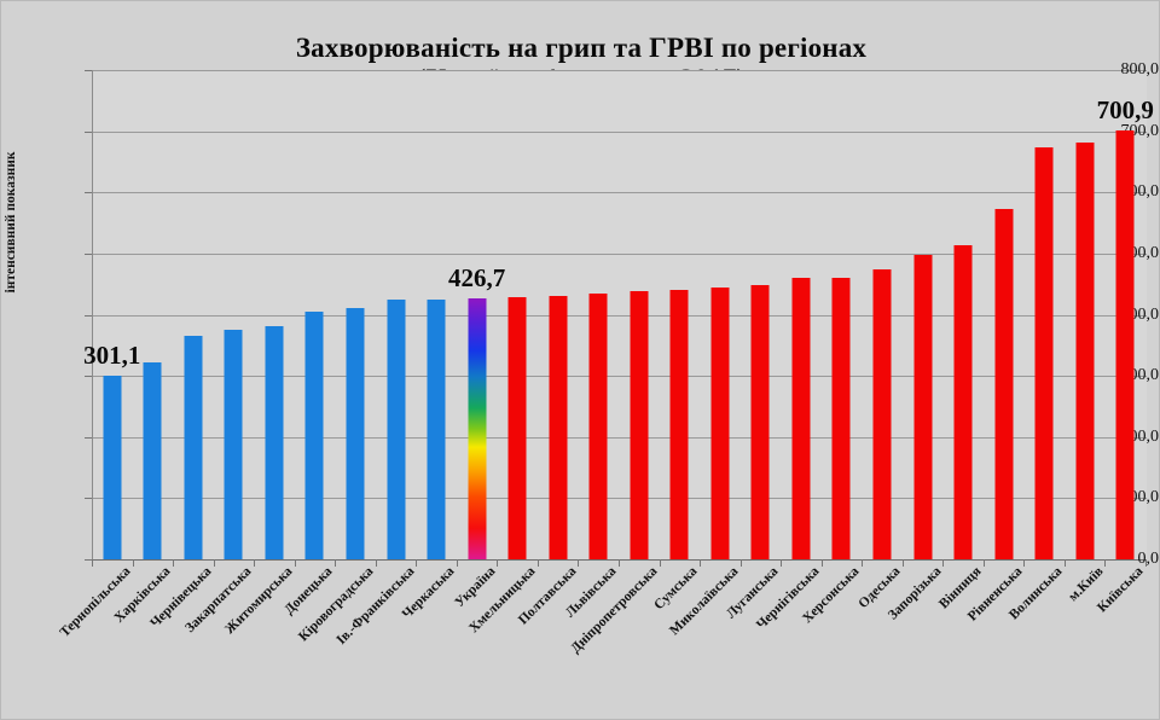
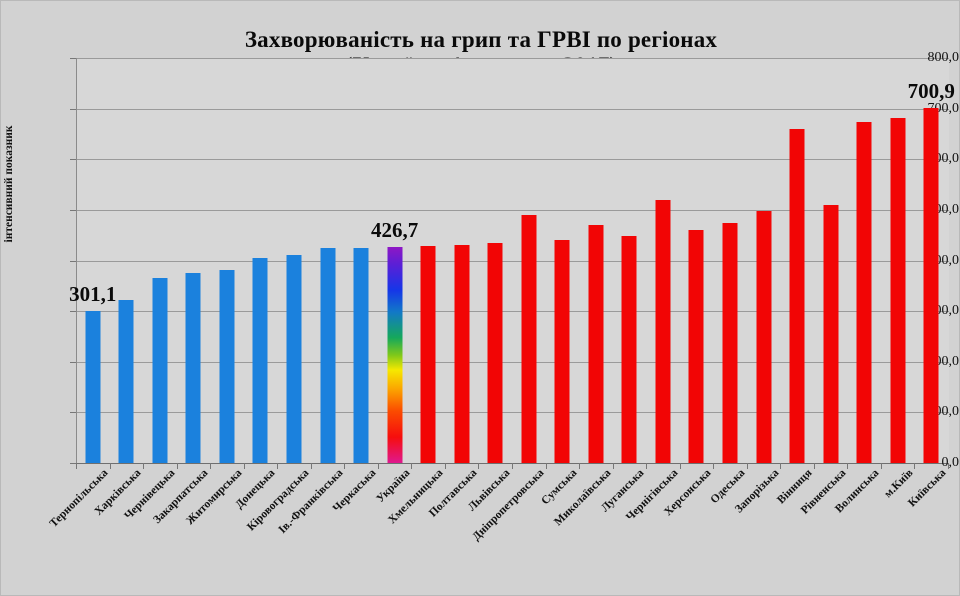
Дніпропетровська: 440 -> 490
Миколаївська: 440 -> 470
Чернігівська: 460 -> 520
Вінниця: 510 -> 660
Рівненська: 570 -> 510
